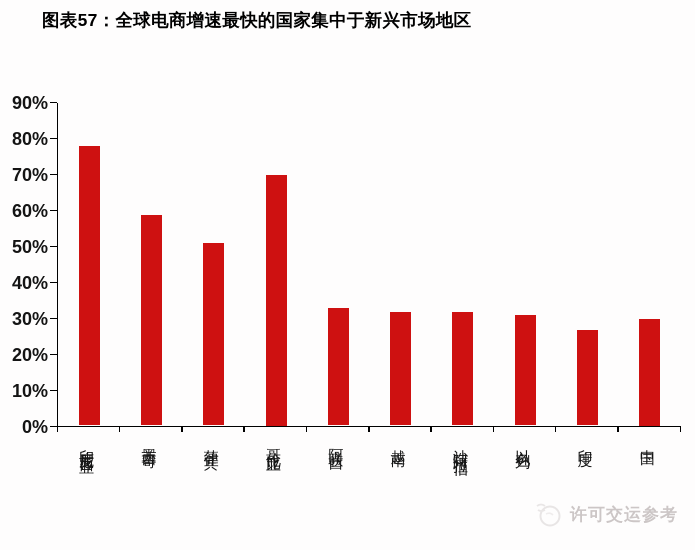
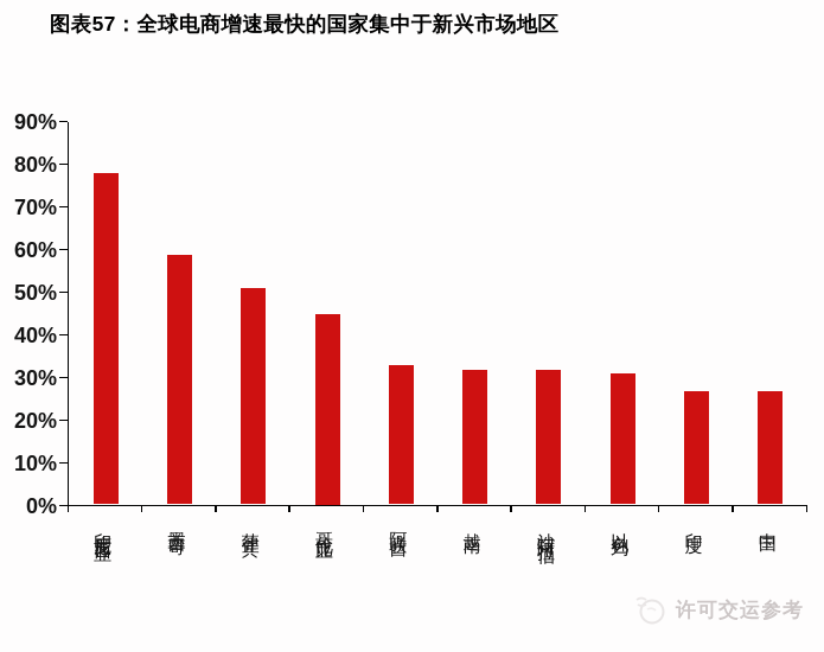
哥伦比亚: 70% -> 45%
中国: 30% -> 27%
